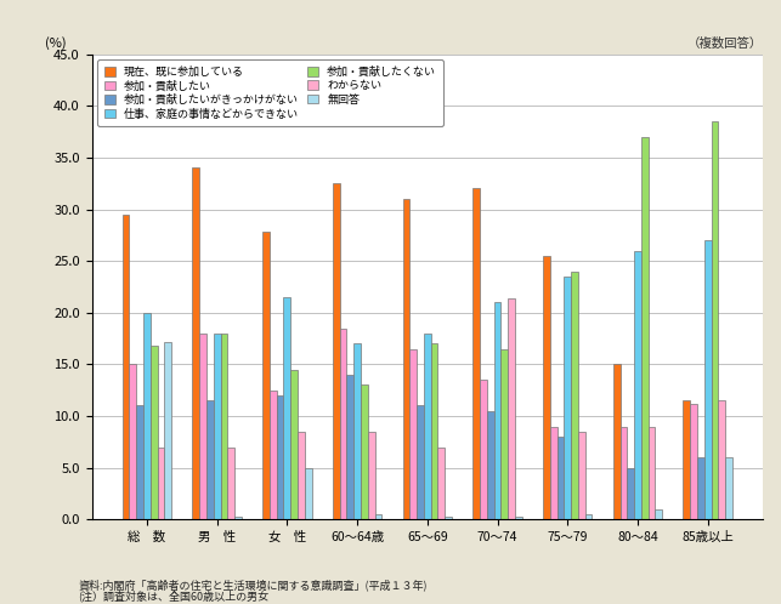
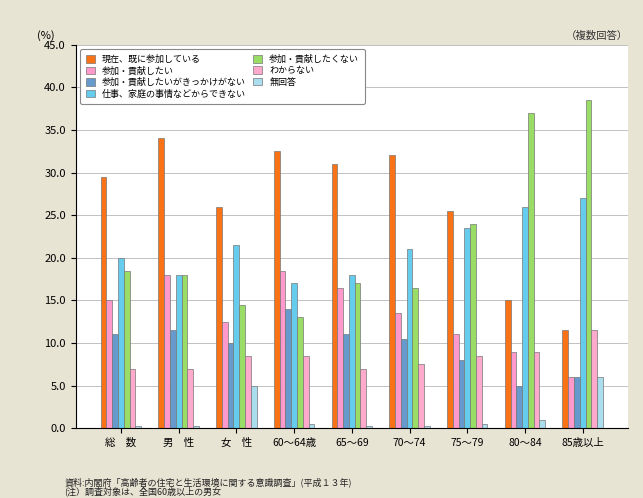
参加・貢献したくない/総 数: 16.8 -> 18.5
無回答/総 数: 17.2 -> 0.3
現在、既に参加している/女 性: 27.8 -> 26.0
参加・貢献したいがきっかけがない/女 性: 12.0 -> 10.0
わからない/70～74: 21.4 -> 7.5
参加・貢献したい/75～79: 9.0 -> 11.0
参加・貢献したい/85歳以上: 11.2 -> 6.0
